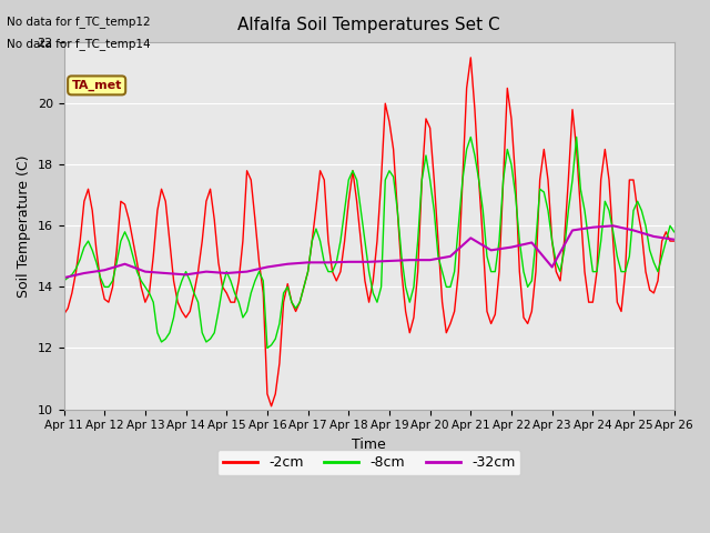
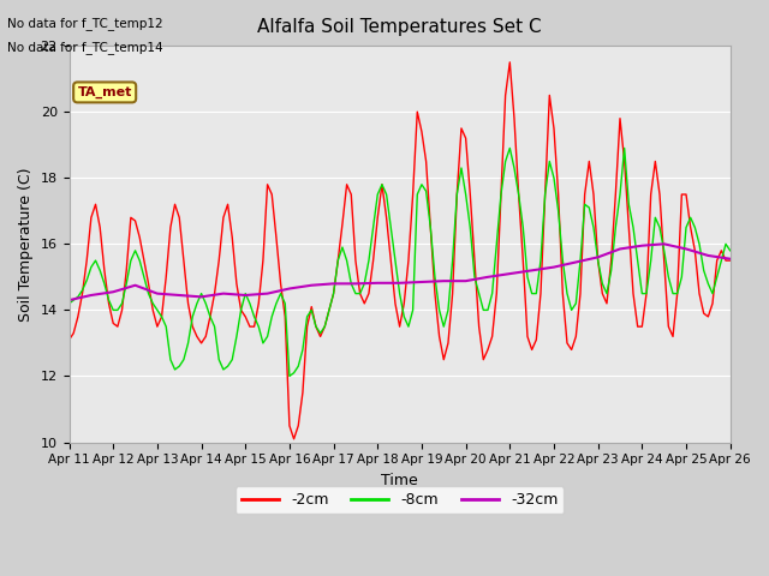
-32cm/Apr 21: 15.60 -> 15.10
-32cm/Apr 23: 14.65 -> 15.60
